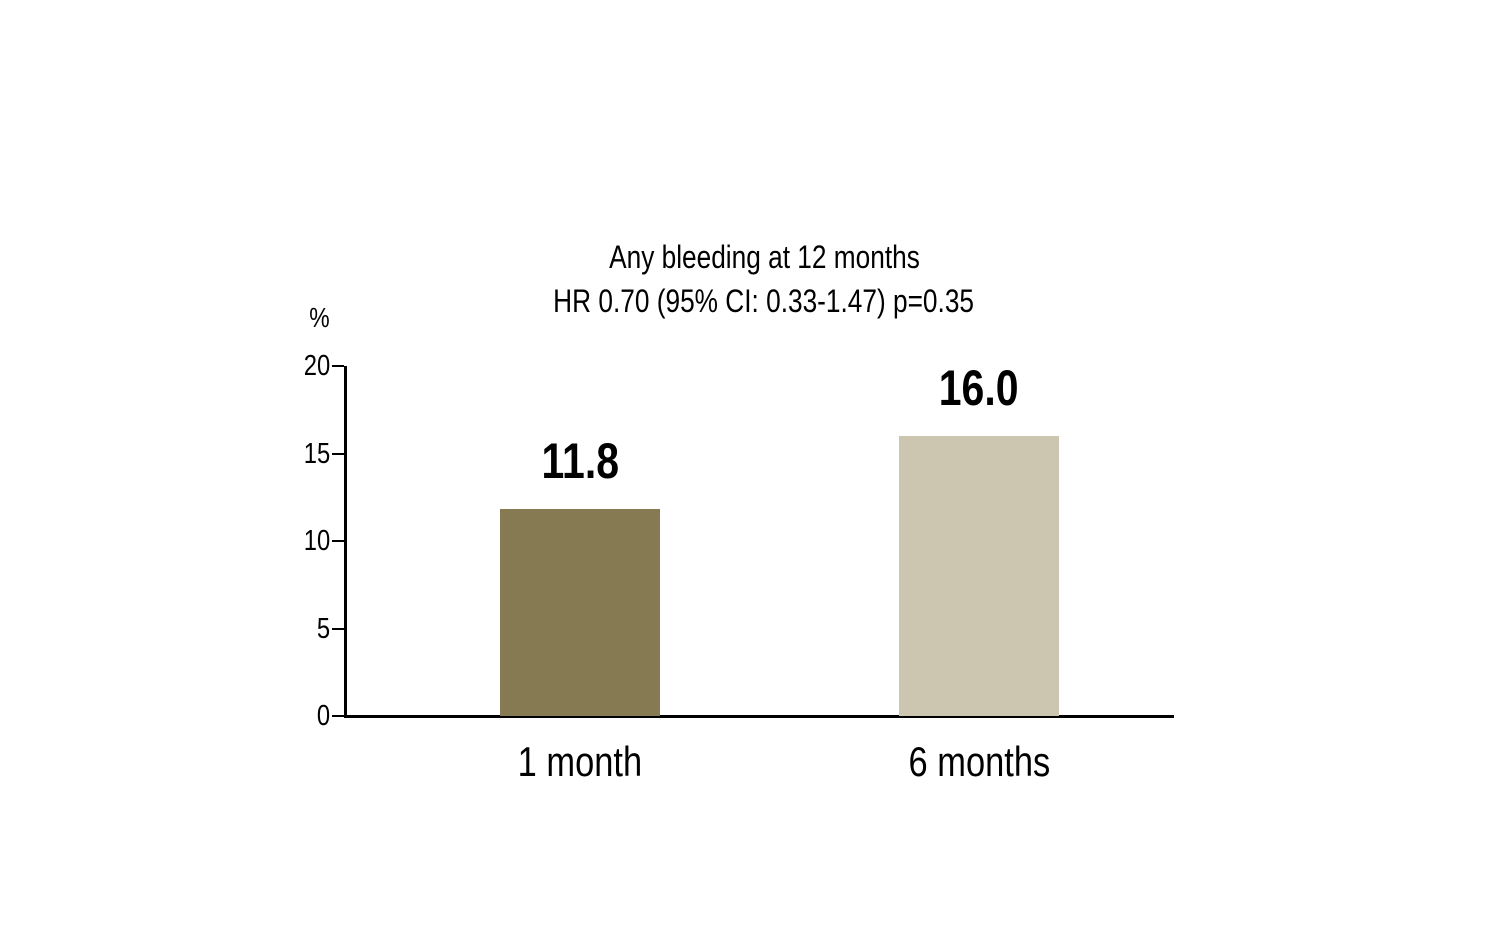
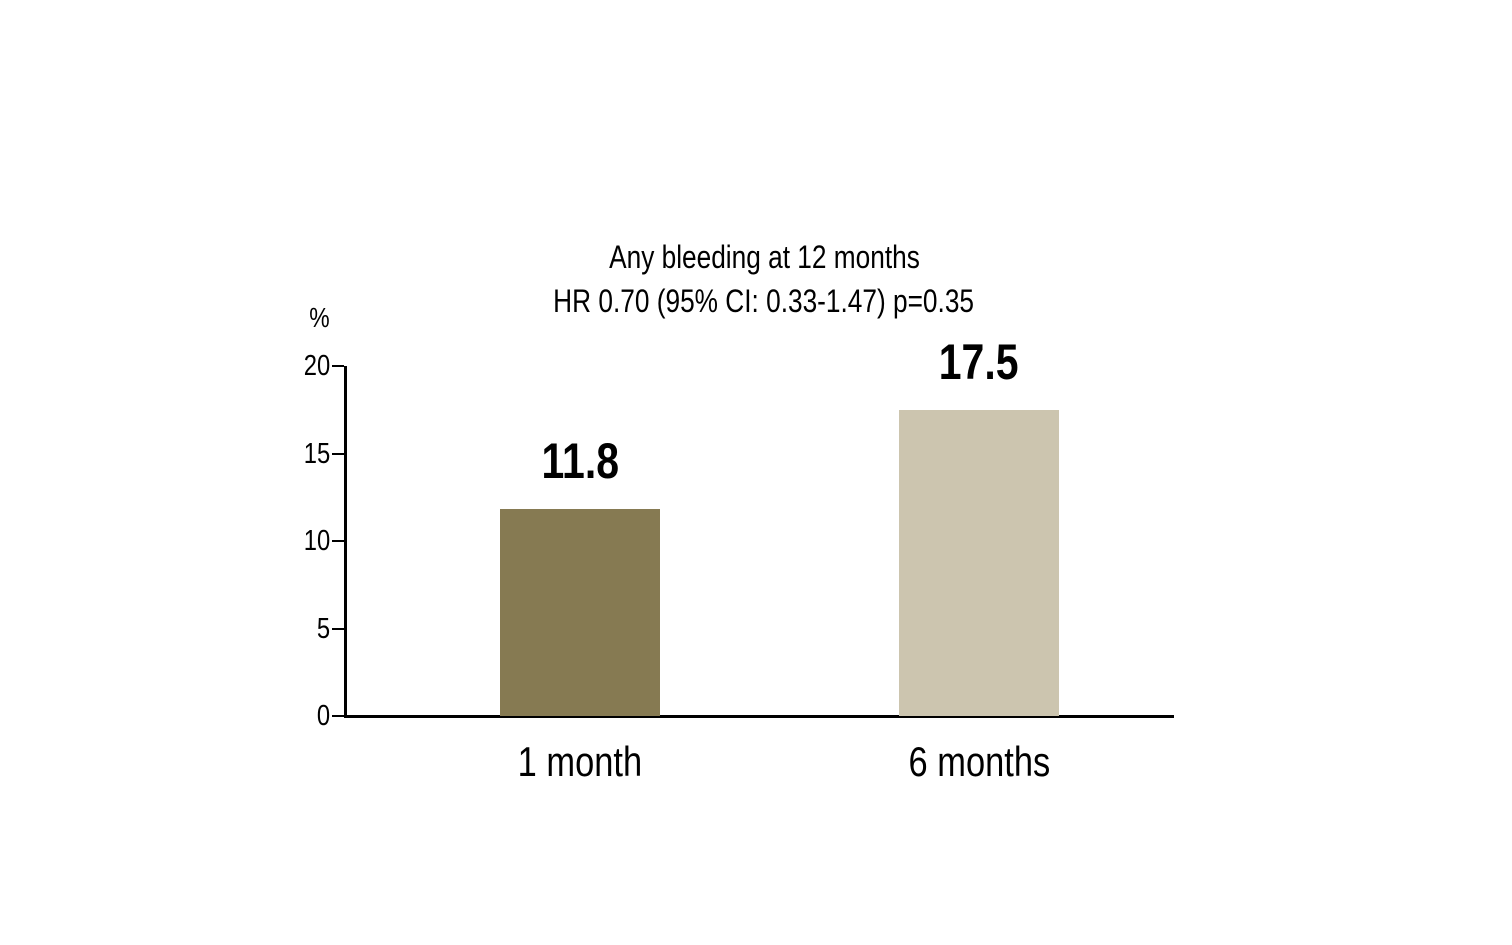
6 months: 16.0 -> 17.5
